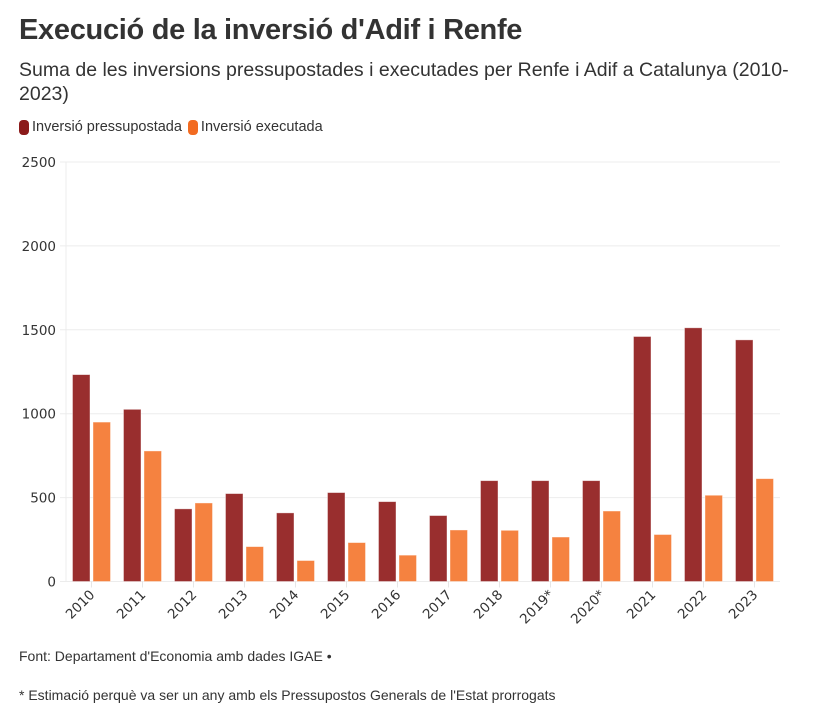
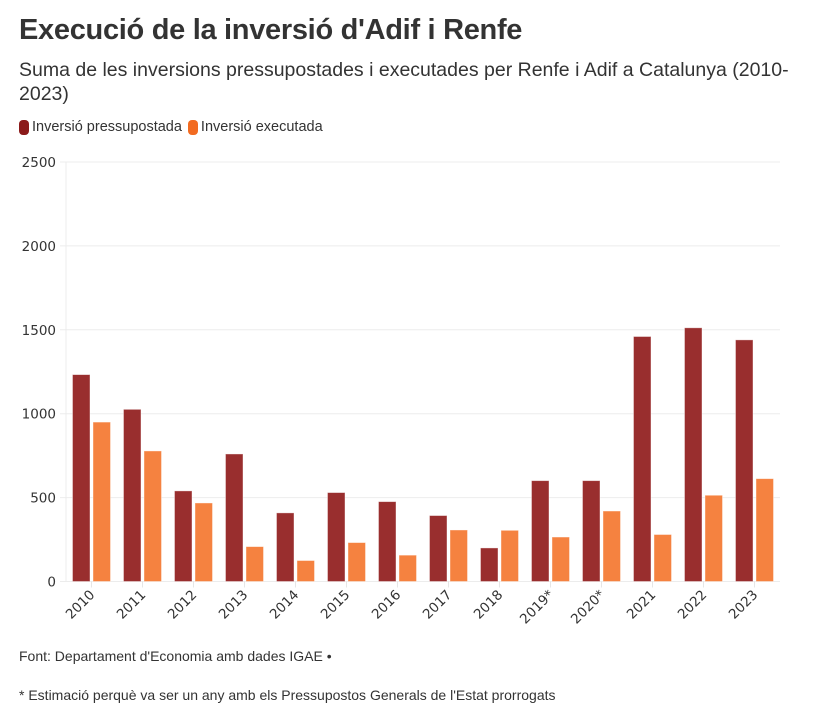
Inversió pressupostada/2012: 430 -> 540
Inversió pressupostada/2013: 520 -> 760
Inversió pressupostada/2018: 600 -> 200
